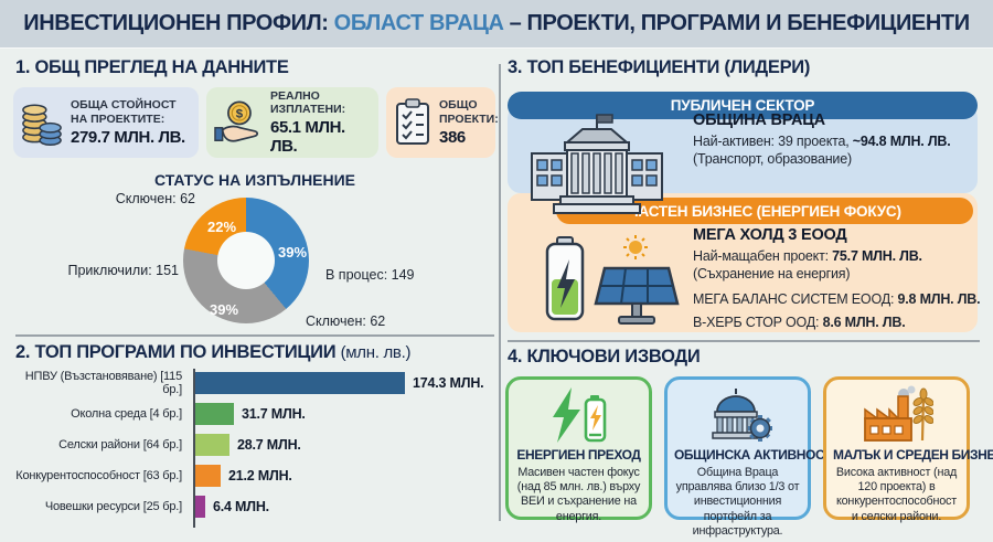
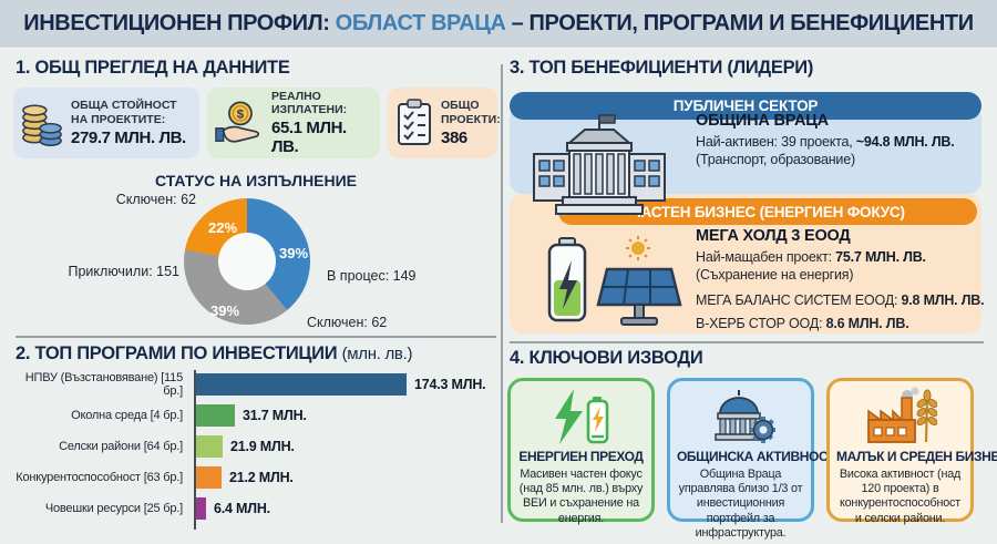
2. ТОП ПРОГРАМИ ПО ИНВЕСТИЦИИ/Селски райони [64 бр.]: 28.7 -> 21.9
